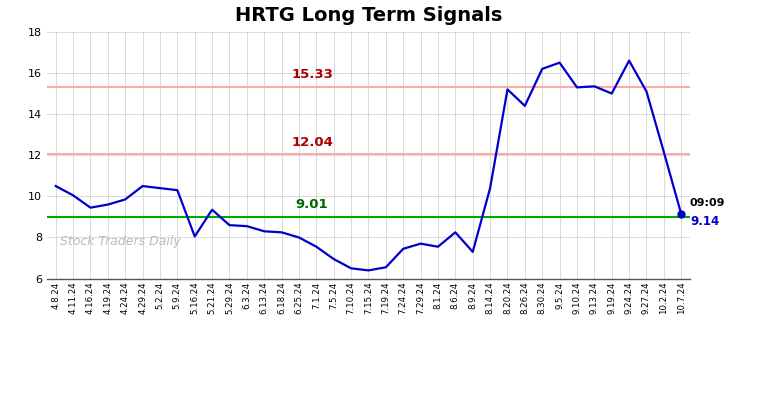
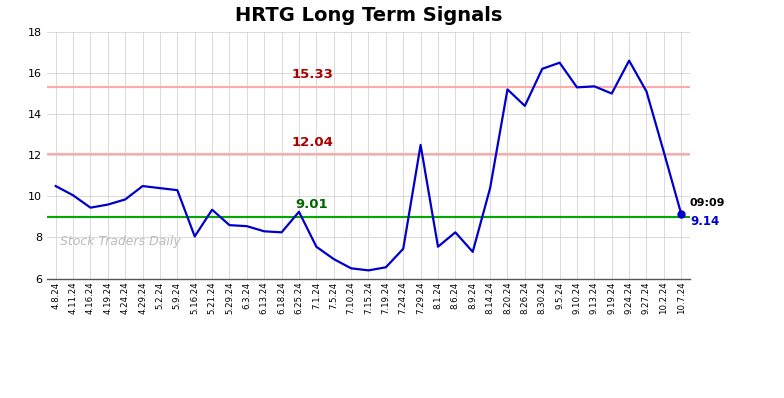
6.25.24: 8.00 -> 9.25
7.29.24: 7.70 -> 12.50
